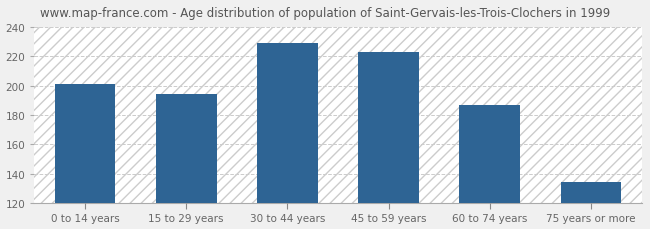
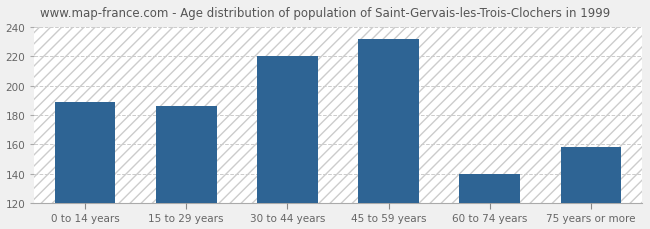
0 to 14 years: 201 -> 189
15 to 29 years: 194 -> 186
30 to 44 years: 229 -> 220
45 to 59 years: 223 -> 232
60 to 74 years: 187 -> 140
75 years or more: 134 -> 158
